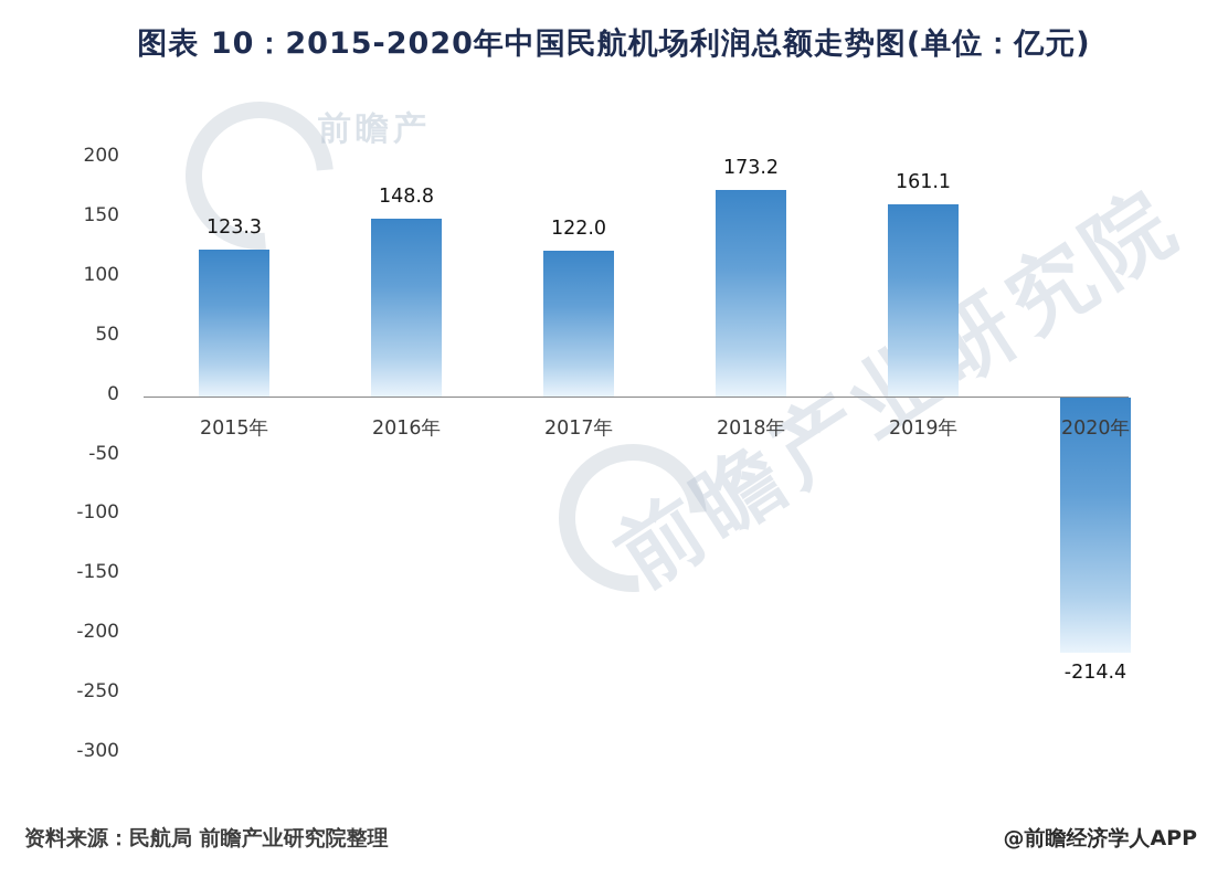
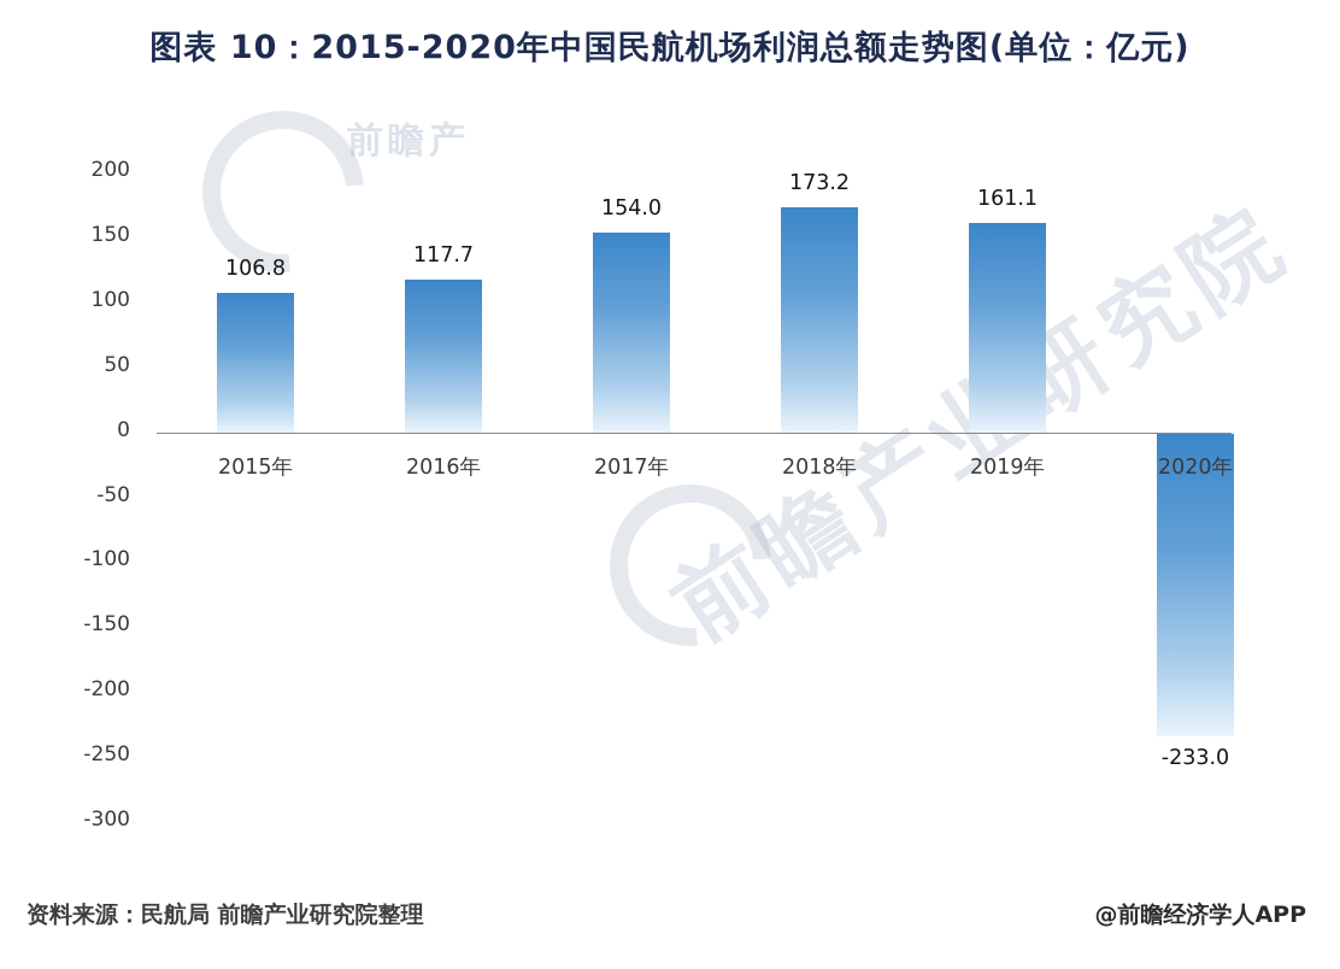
2015年: 123.3 -> 106.8
2016年: 148.8 -> 117.7
2017年: 122.0 -> 154.0
2020年: -214.4 -> -233.0
